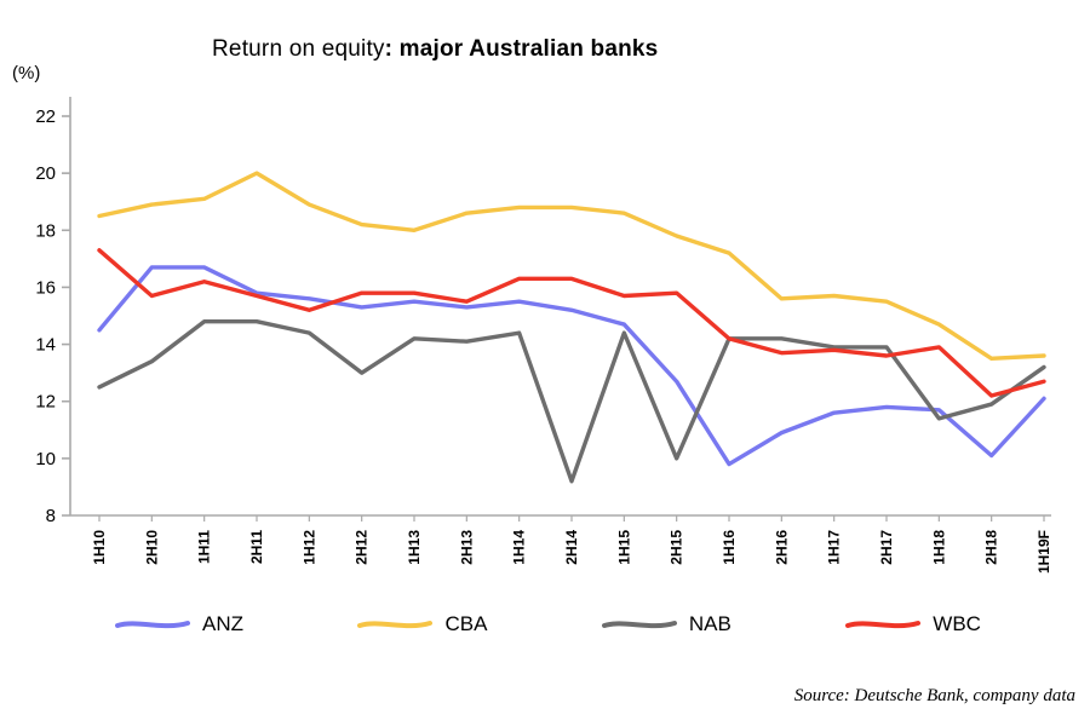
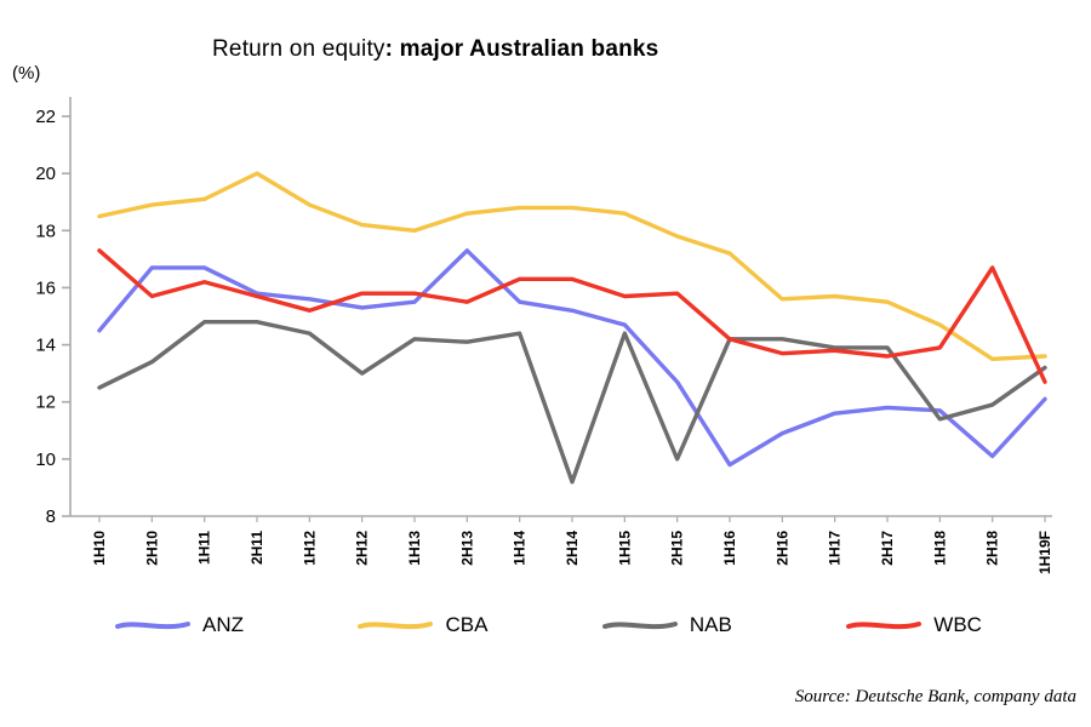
ANZ/2H13: 15.3 -> 17.3
WBC/2H18: 12.2 -> 16.7
